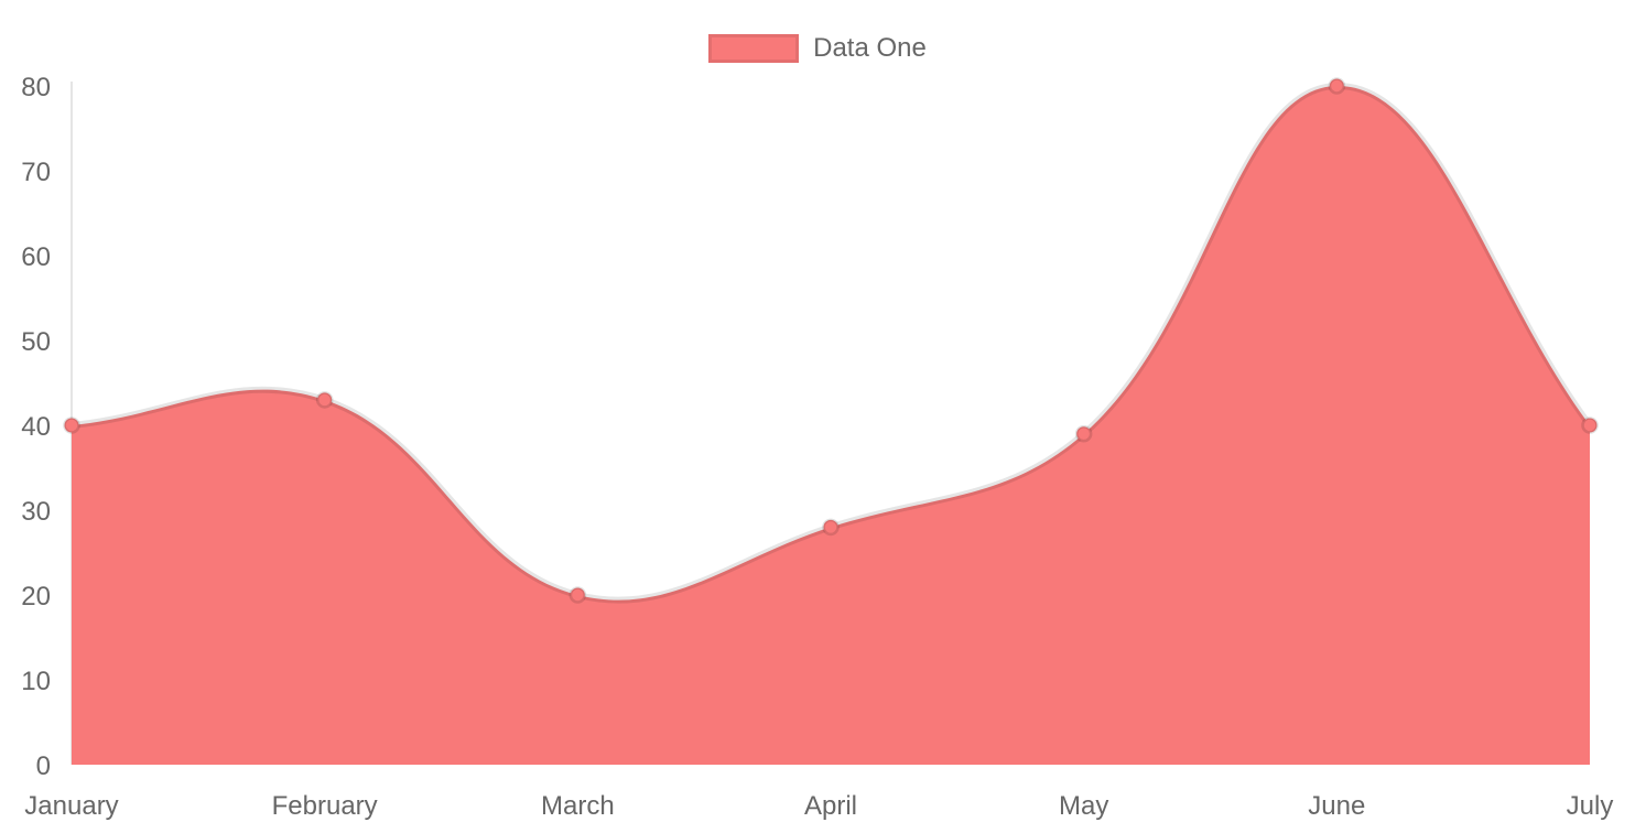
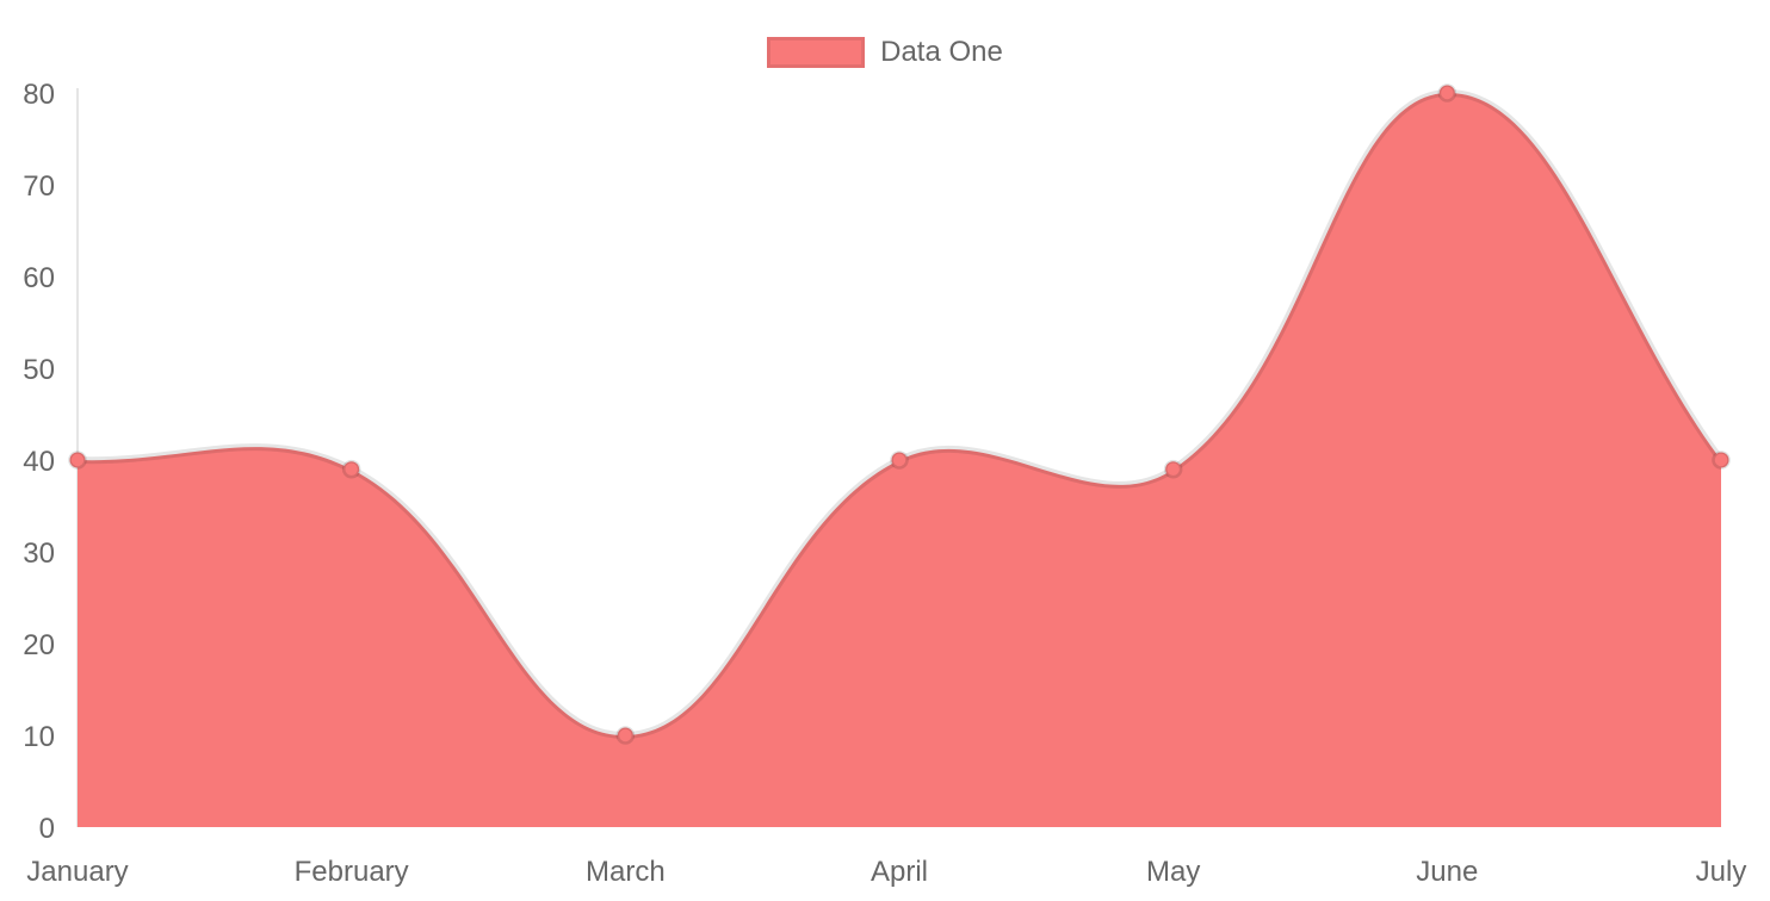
February: 43 -> 39
March: 20 -> 10
April: 28 -> 40
